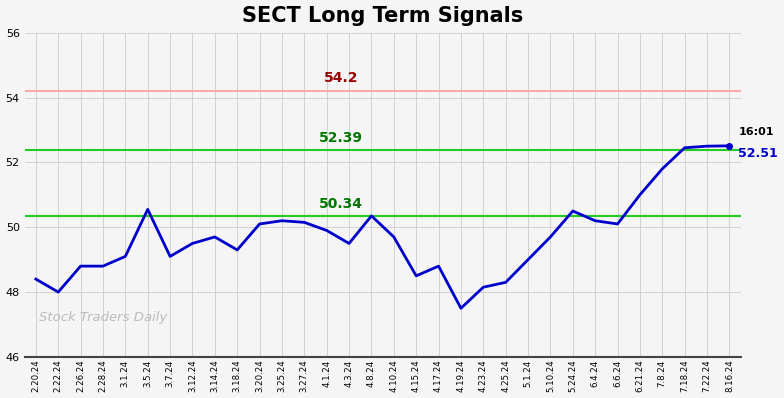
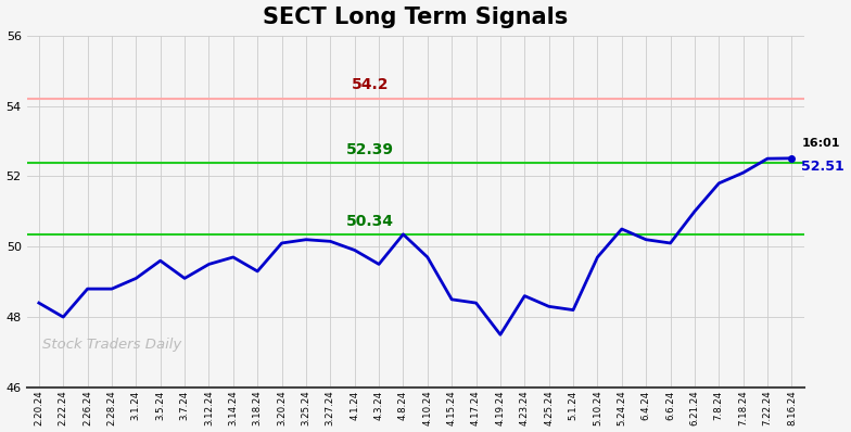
3.5.24: 50.55 -> 49.60
4.17.24: 48.80 -> 48.40
4.23.24: 48.15 -> 48.60
5.1.24: 49.00 -> 48.20
7.18.24: 52.45 -> 52.10
